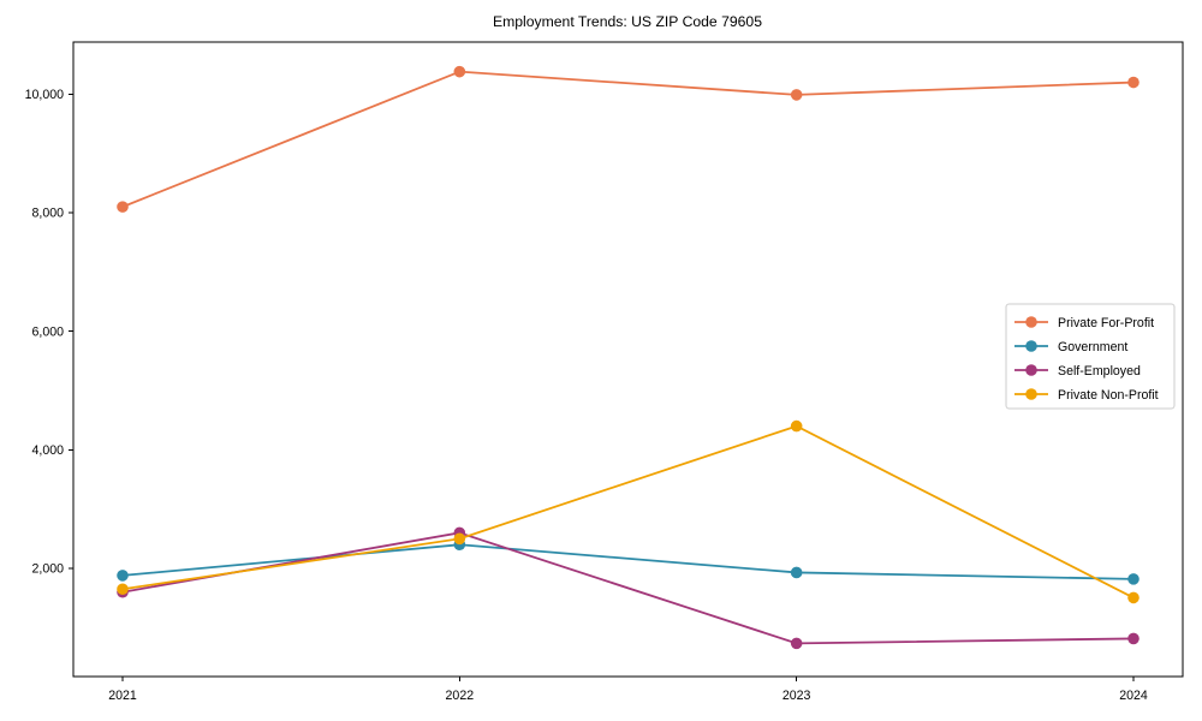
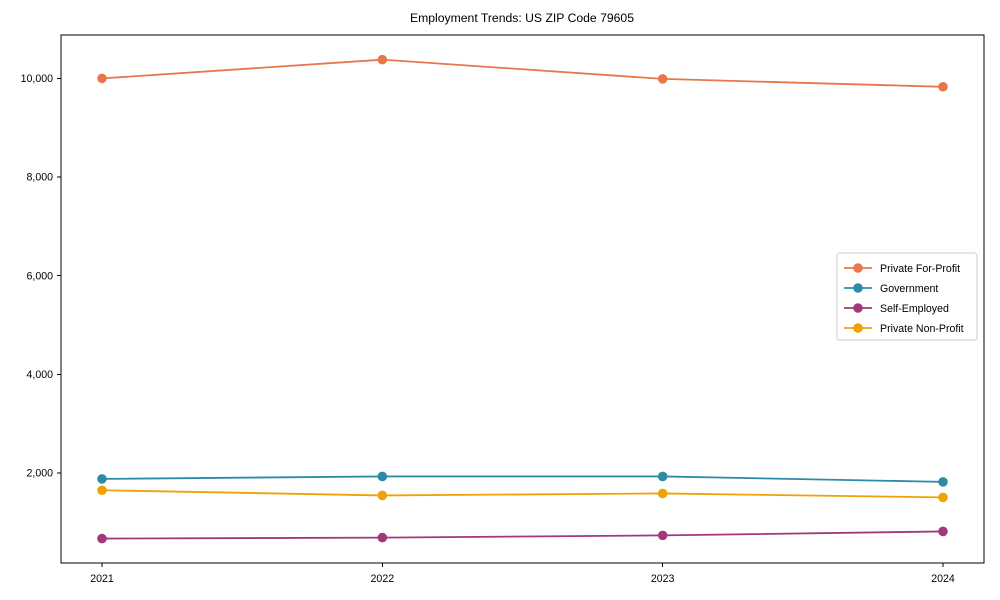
Private For-Profit/2021: 8100 -> 10000
Self-Employed/2021: 1600 -> 700
Government/2022: 2400 -> 1900
Self-Employed/2022: 2600 -> 700
Private Non-Profit/2022: 2500 -> 1500
Private Non-Profit/2023: 4400 -> 1600
Private For-Profit/2024: 10200 -> 9800
